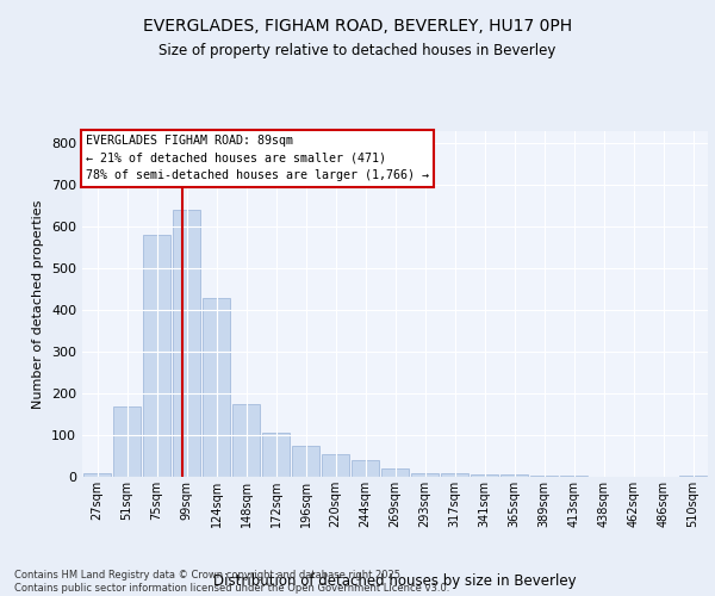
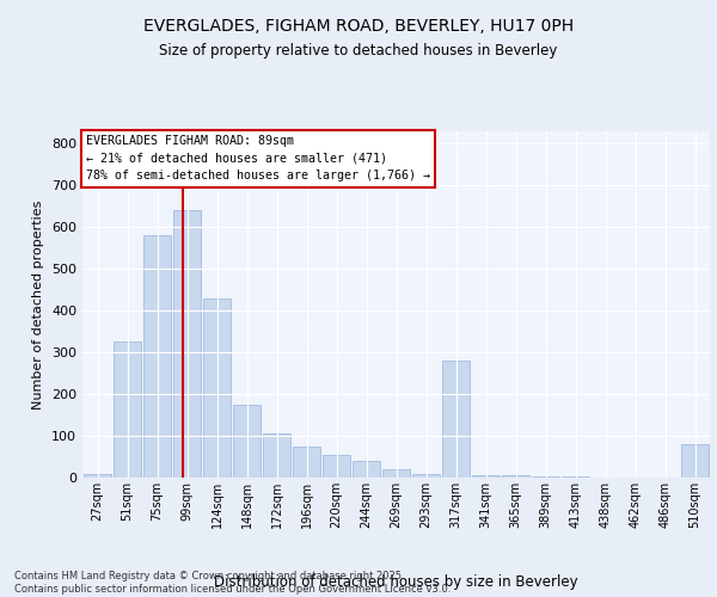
51sqm: 170 -> 325
317sqm: 8 -> 280
510sqm: 3 -> 80
